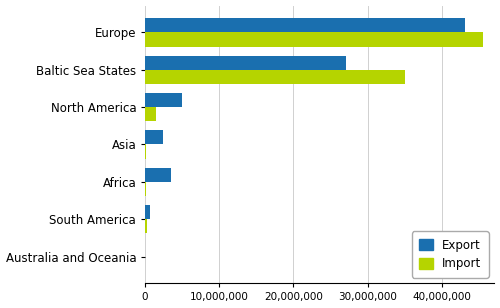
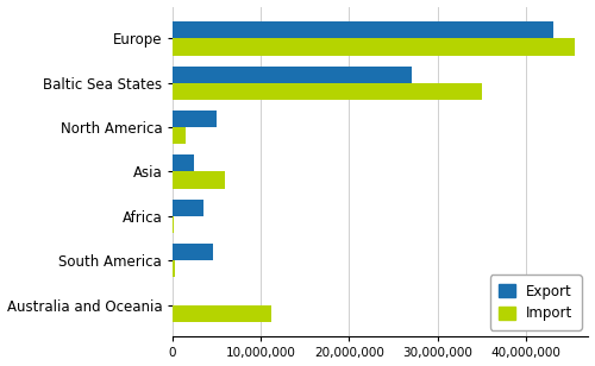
Import/Asia: 200,000 -> 6,000,000
Export/South America: 700,000 -> 4,600,000
Import/Australia and Oceania: 0 -> 11,200,000
